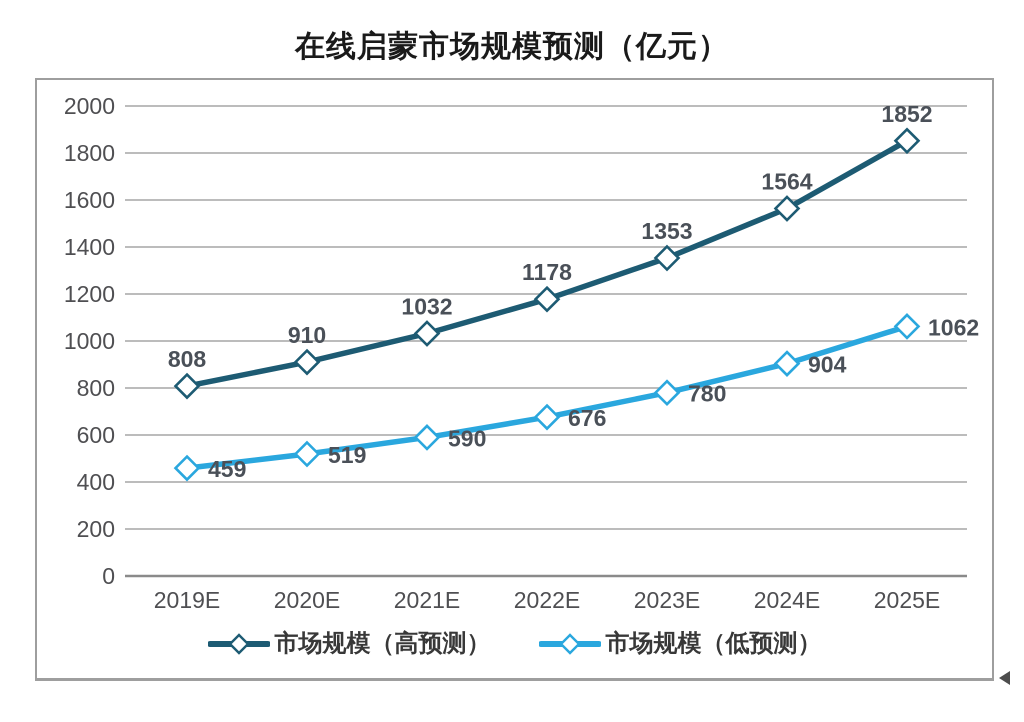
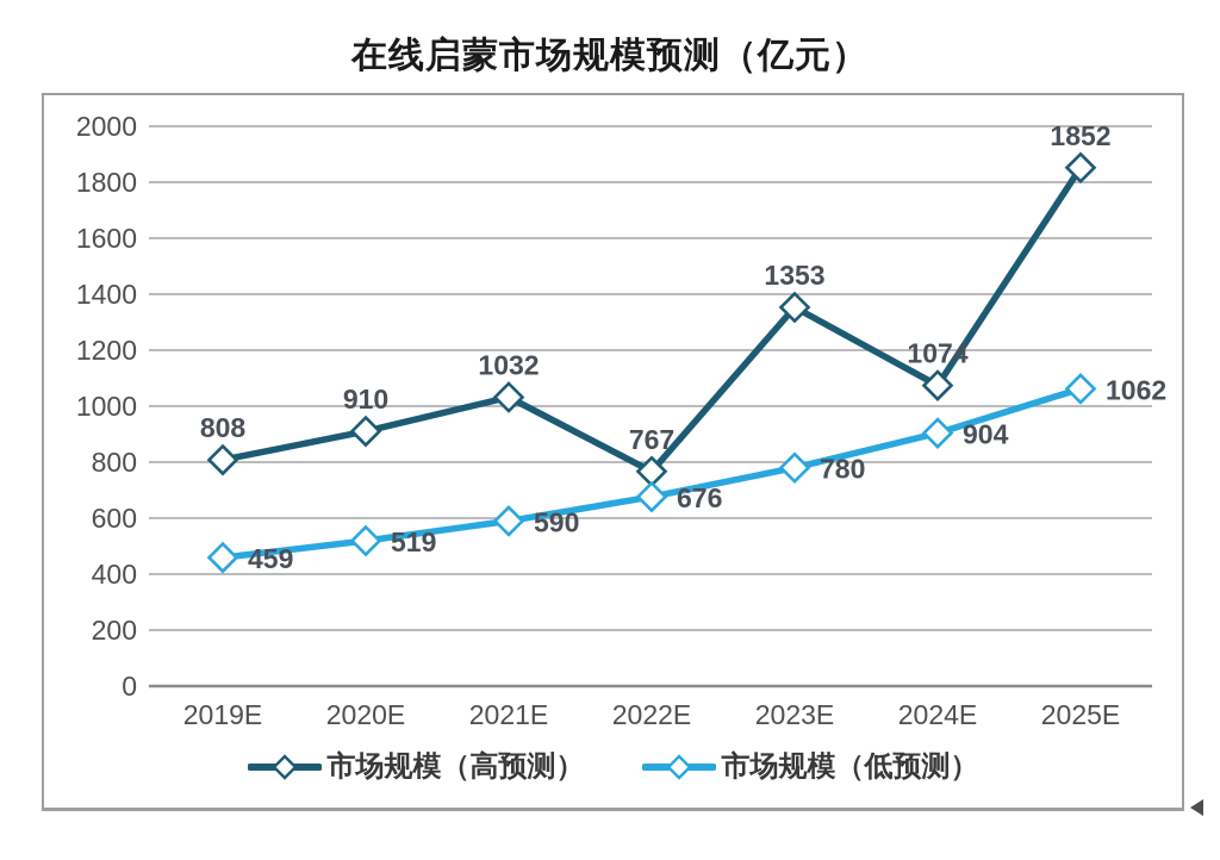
市场规模（高预测）/2022E: 1178 -> 767
市场规模（高预测）/2024E: 1564 -> 1074
